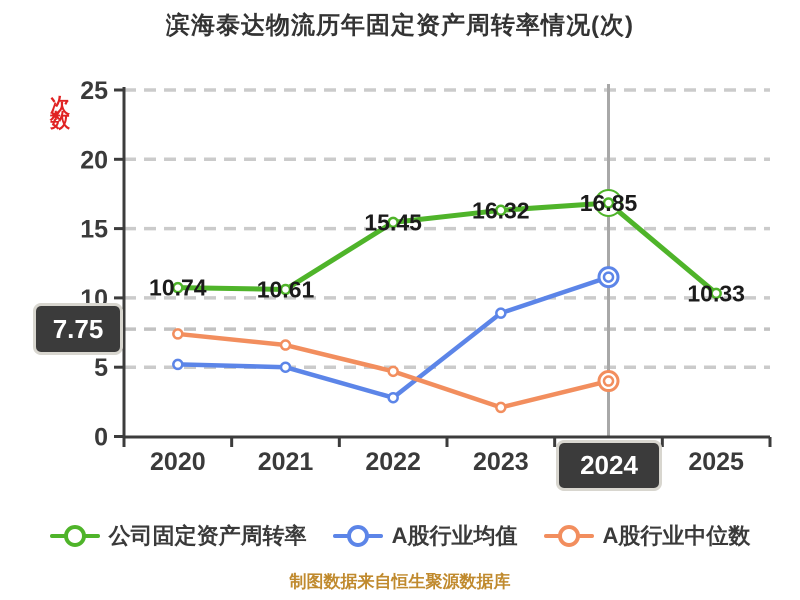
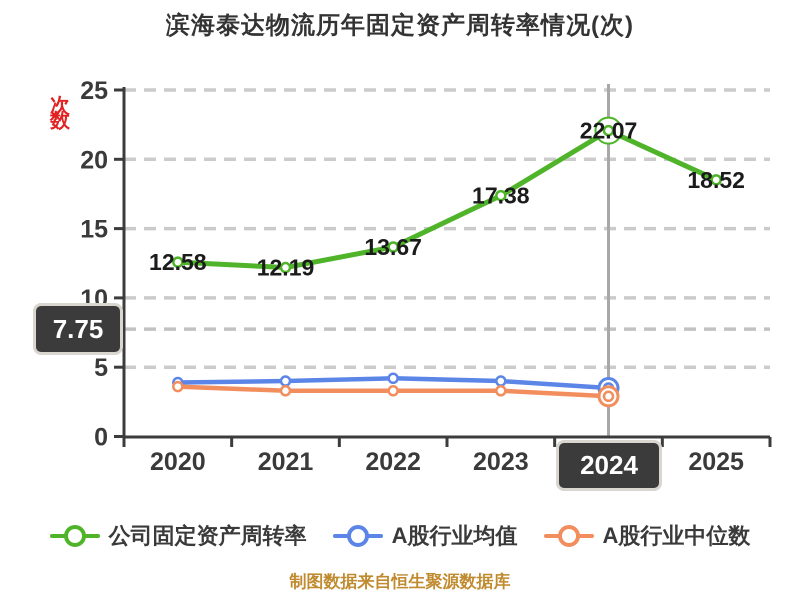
公司固定资产周转率/2020: 10.74 -> 12.58
A股行业均值/2020: 5.2 -> 3.9
A股行业中位数/2020: 7.4 -> 3.6
公司固定资产周转率/2021: 10.61 -> 12.19
A股行业均值/2021: 5.0 -> 4.0
A股行业中位数/2021: 6.6 -> 3.3
公司固定资产周转率/2022: 15.45 -> 13.67
A股行业均值/2022: 2.8 -> 4.2
A股行业中位数/2022: 4.7 -> 3.3
公司固定资产周转率/2023: 16.32 -> 17.38
A股行业均值/2023: 8.9 -> 4.0
A股行业中位数/2023: 2.1 -> 3.3
公司固定资产周转率/2024: 16.85 -> 22.07
A股行业均值/2024: 11.5 -> 3.5
A股行业中位数/2024: 4.0 -> 2.9
公司固定资产周转率/2025: 10.33 -> 18.52
